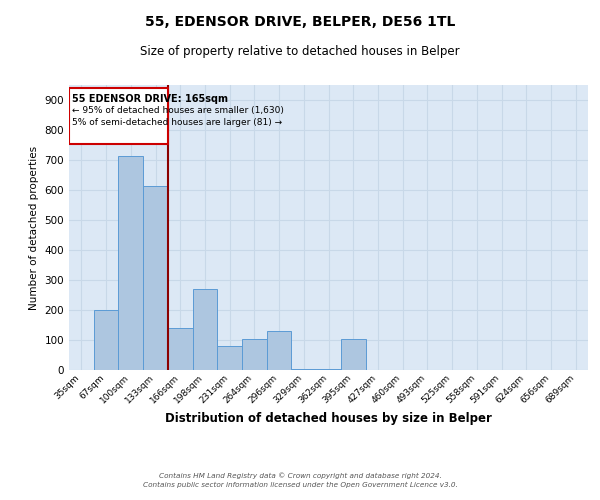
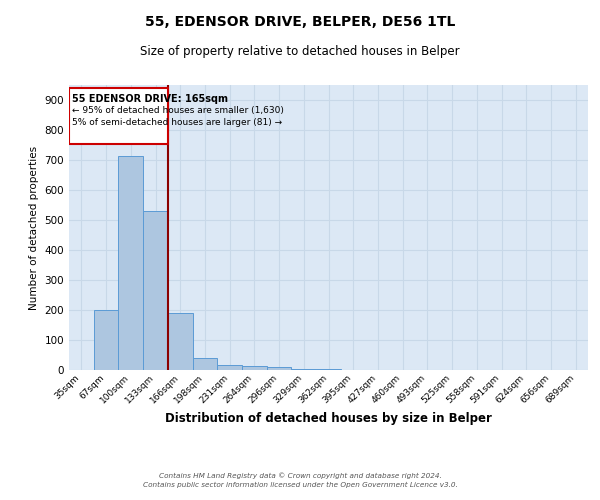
133sqm: 615 -> 530
166sqm: 140 -> 190
198sqm: 270 -> 40
231sqm: 80 -> 17
264sqm: 105 -> 13
296sqm: 130 -> 10
395sqm: 105 -> 1
